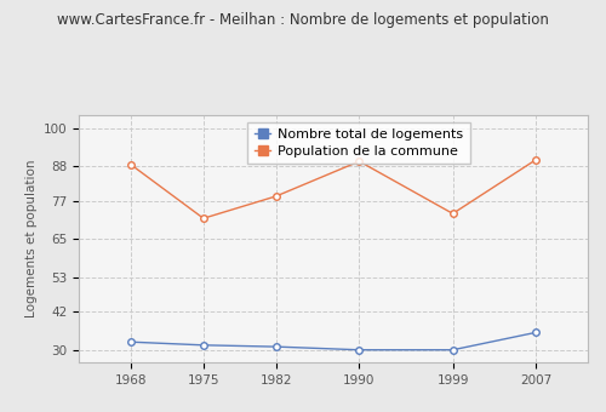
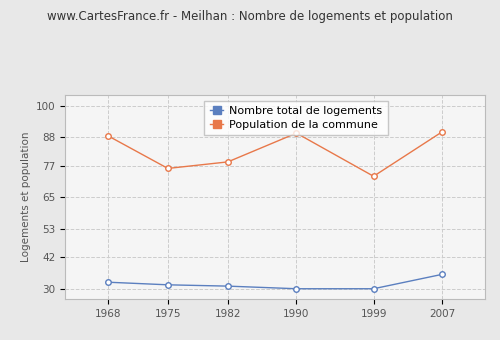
Population de la commune/1975: 71.5 -> 76.0
